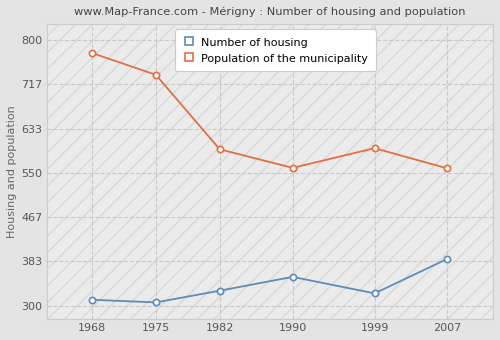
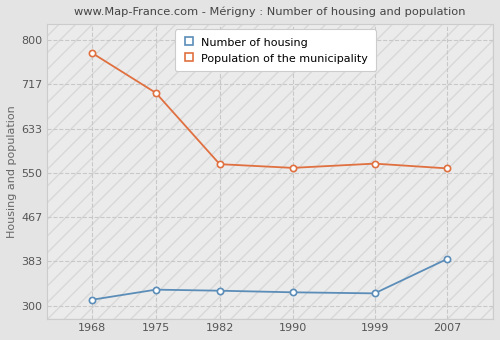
Number of housing/1975: 306 -> 330
Population of the municipality/1975: 734 -> 700
Population of the municipality/1982: 594 -> 566
Number of housing/1990: 354 -> 325
Population of the municipality/1999: 596 -> 567
